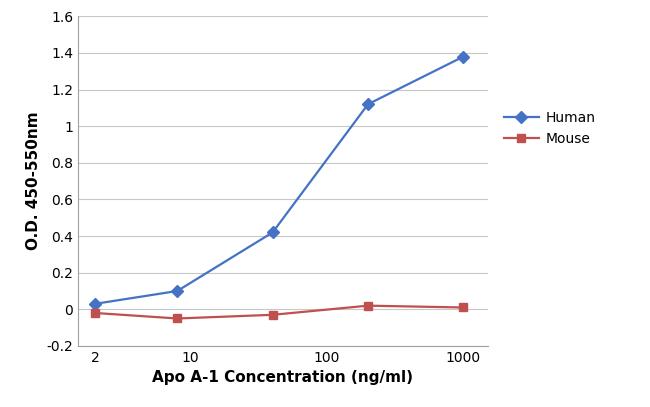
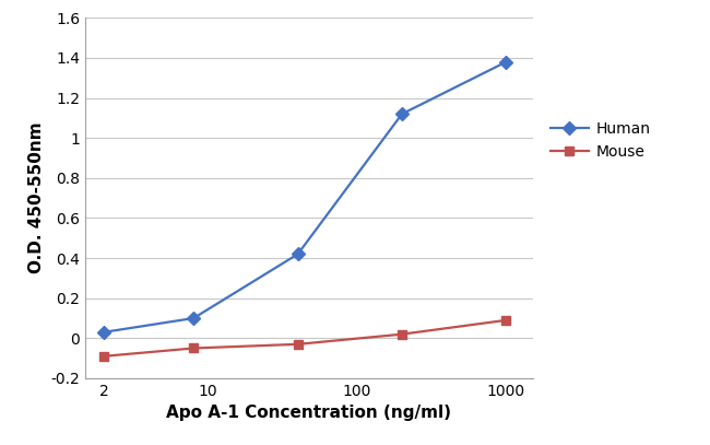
Mouse/2: -0.02 -> -0.09
Mouse/1000: 0.01 -> 0.09
